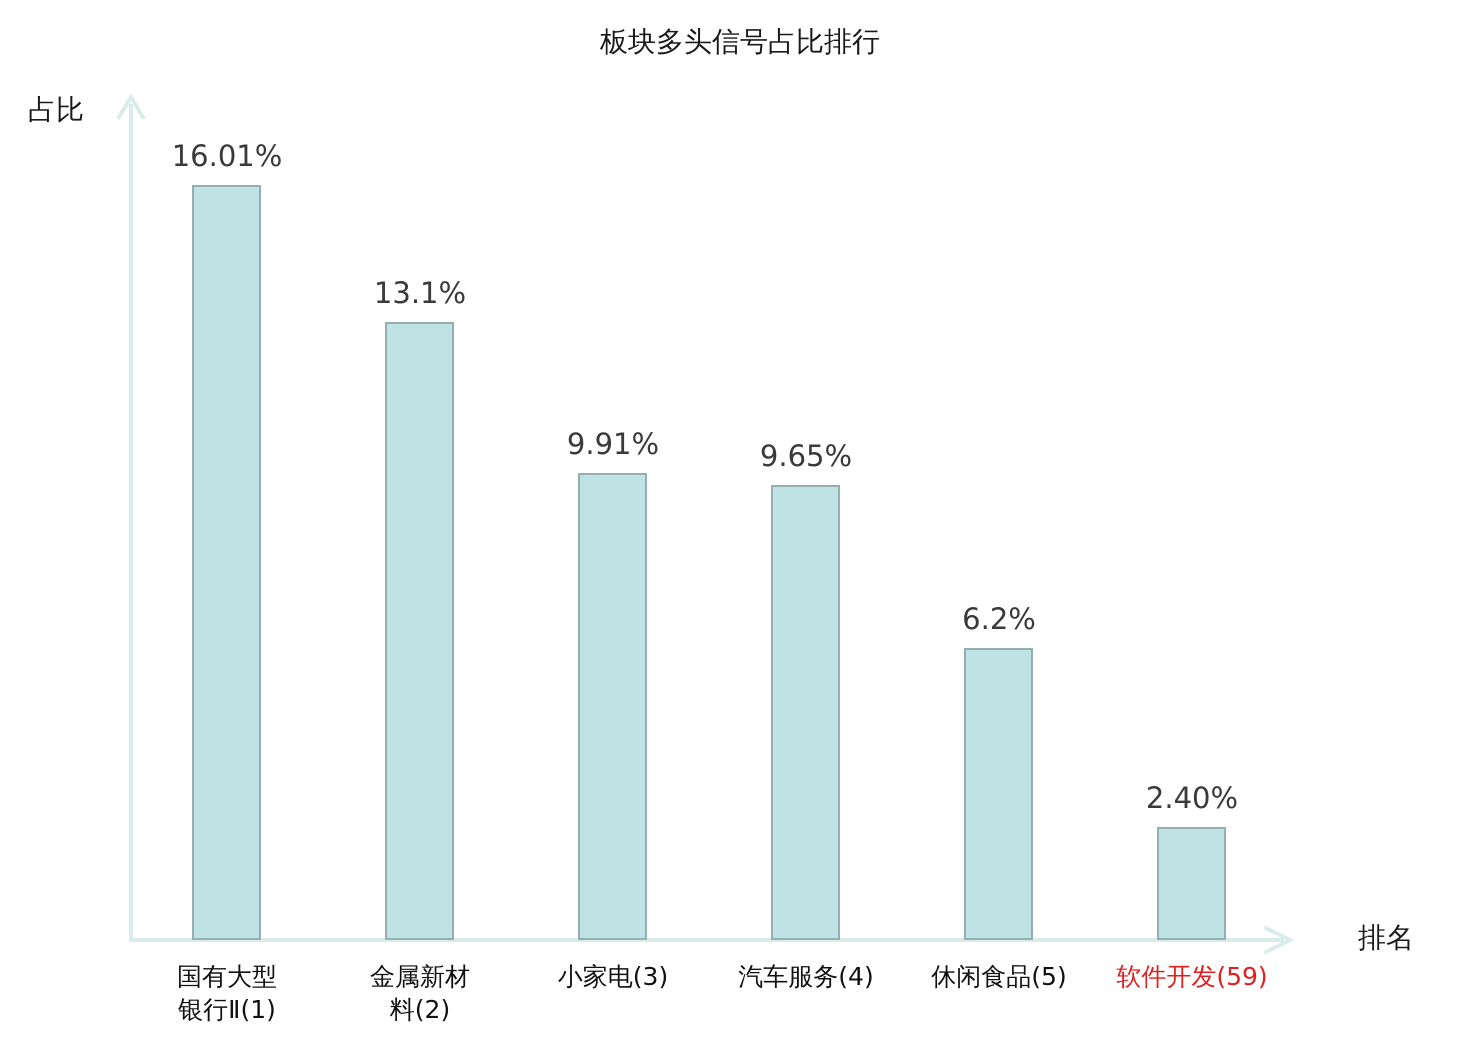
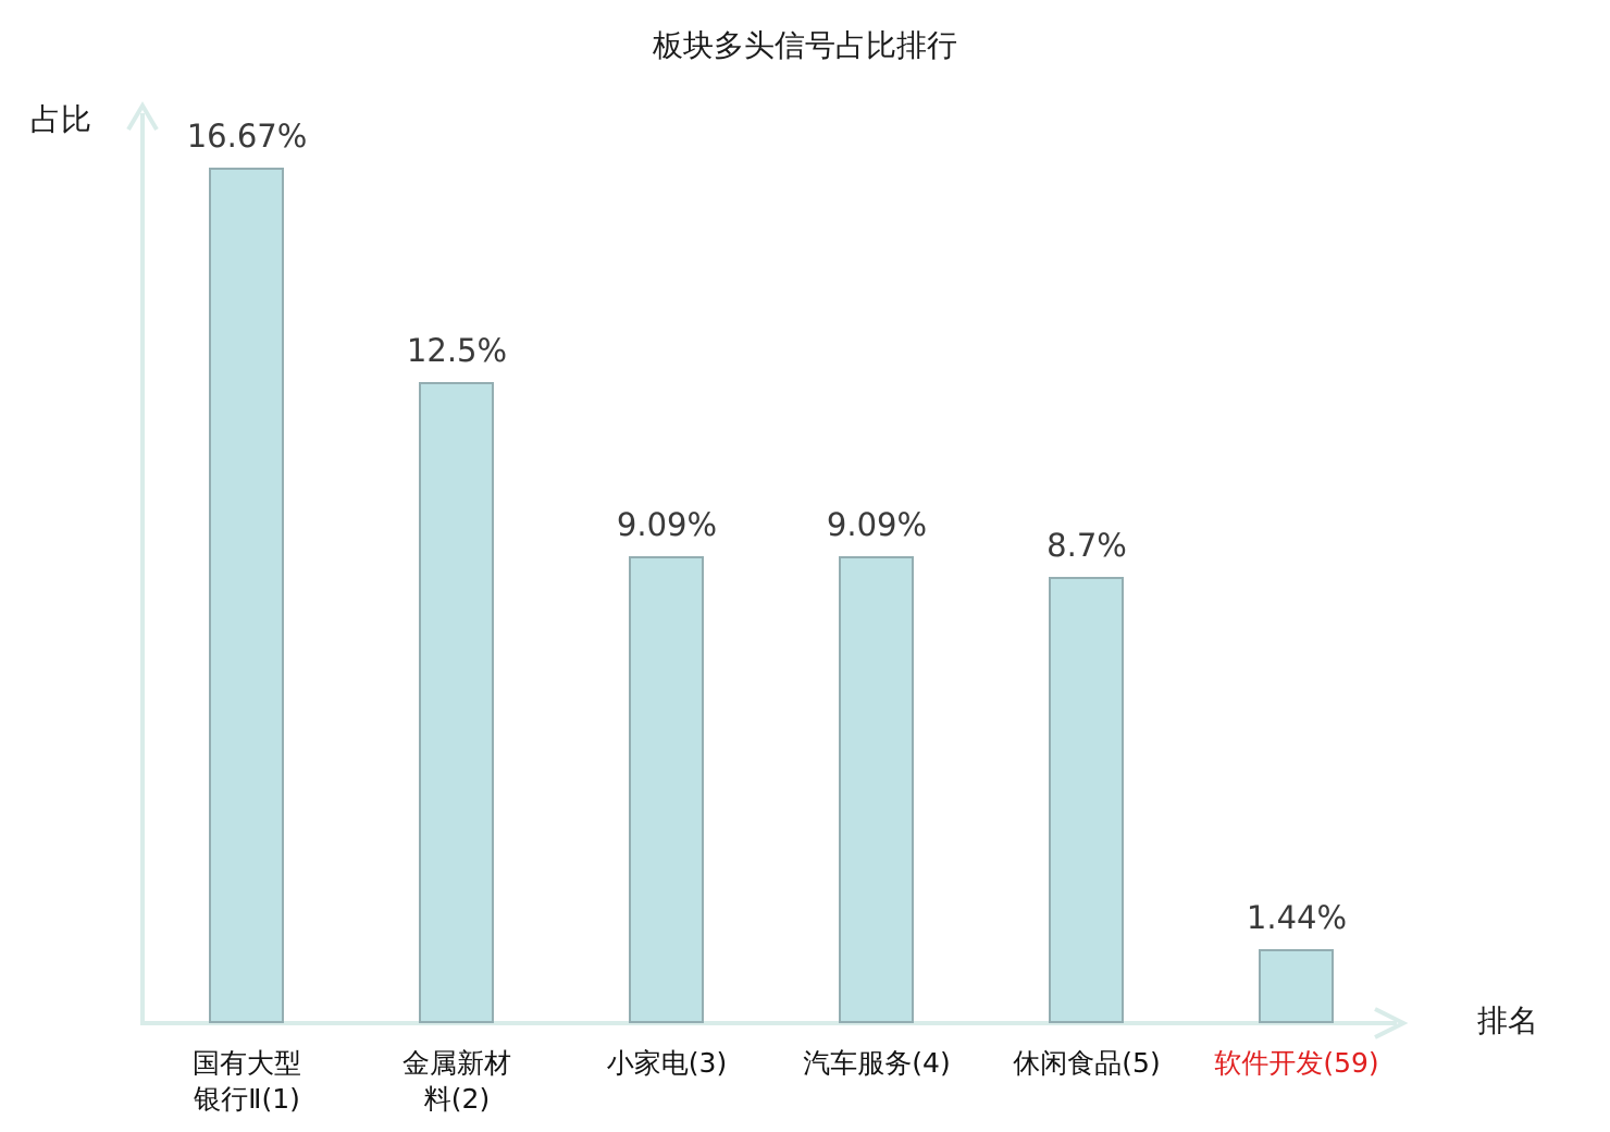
国有大型 银行Ⅱ(1): 16.01% -> 16.67%
金属新材 料(2): 13.1% -> 12.5%
小家电(3): 9.91% -> 9.09%
汽车服务(4): 9.65% -> 9.09%
休闲食品(5): 6.2% -> 8.7%
软件开发(59): 2.40% -> 1.44%
